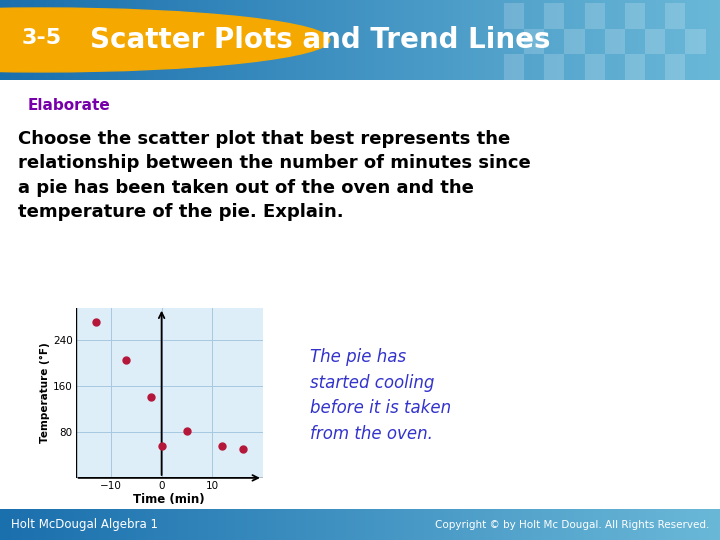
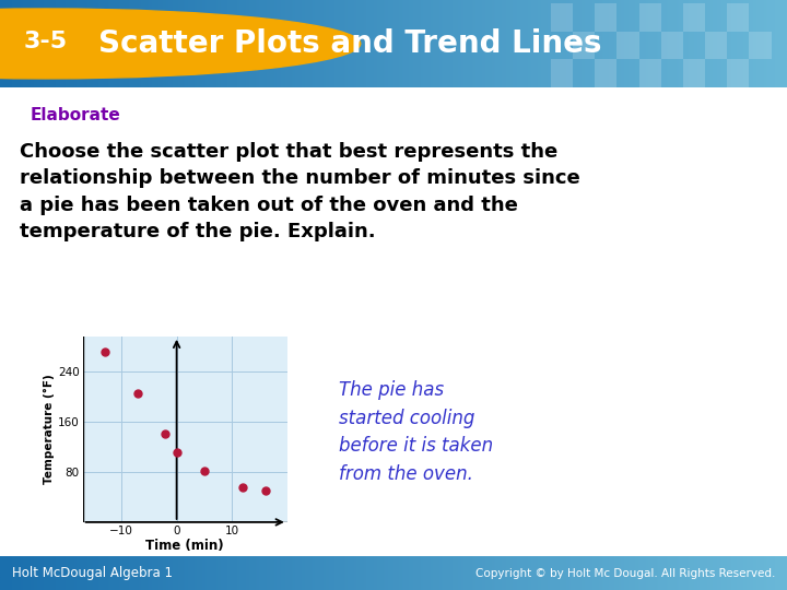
0: 56 -> 110
